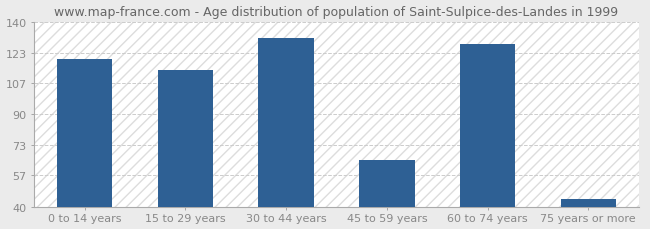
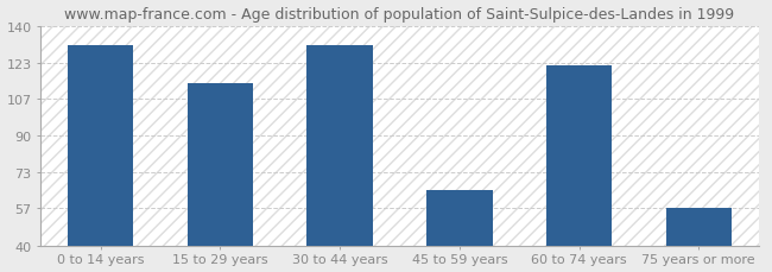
0 to 14 years: 120 -> 131
60 to 74 years: 128 -> 122
75 years or more: 44 -> 57
